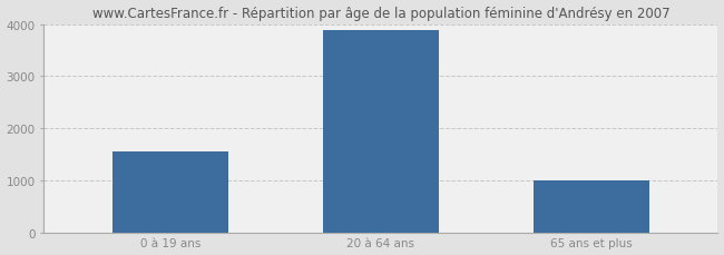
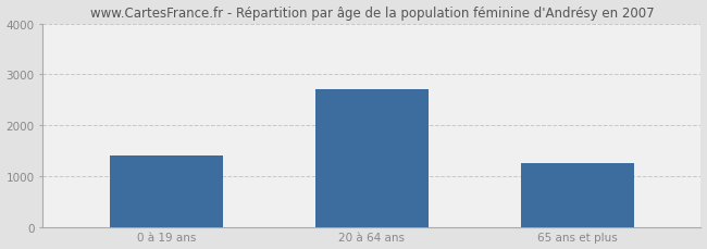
0 à 19 ans: 1560 -> 1400
20 à 64 ans: 3880 -> 2700
65 ans et plus: 1000 -> 1250
